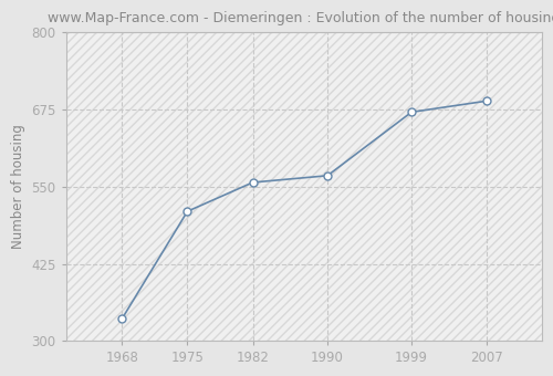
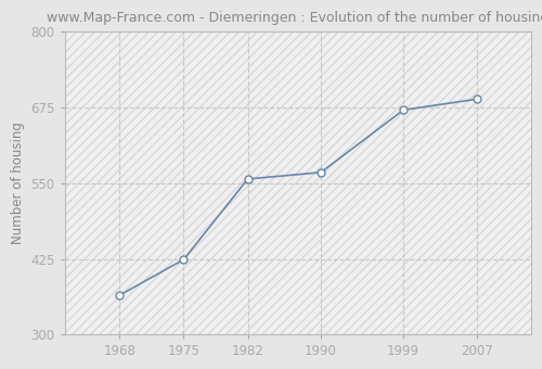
1968: 336 -> 365
1975: 510 -> 424
